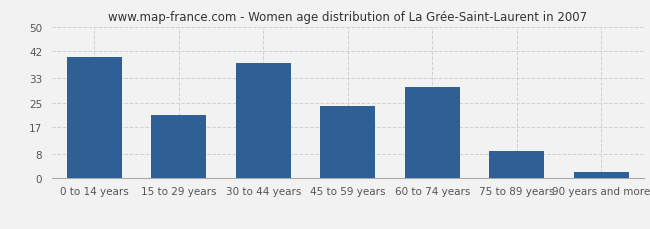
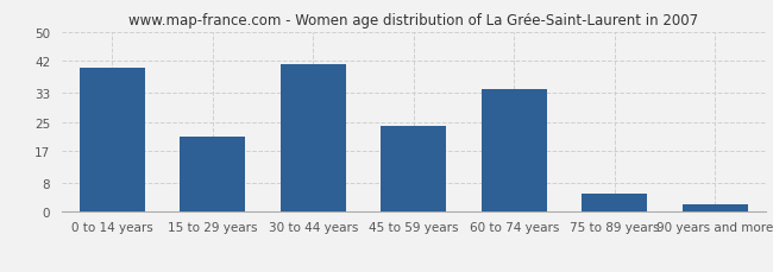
30 to 44 years: 38 -> 41
60 to 74 years: 30 -> 34
75 to 89 years: 9 -> 5
